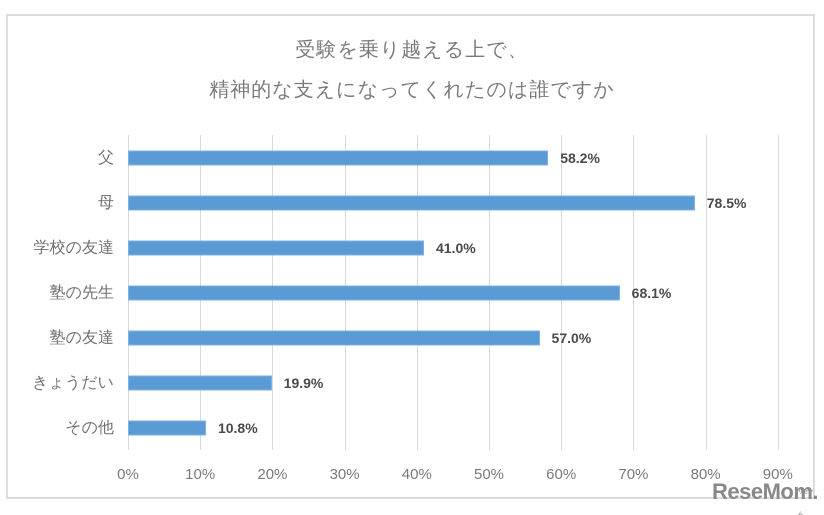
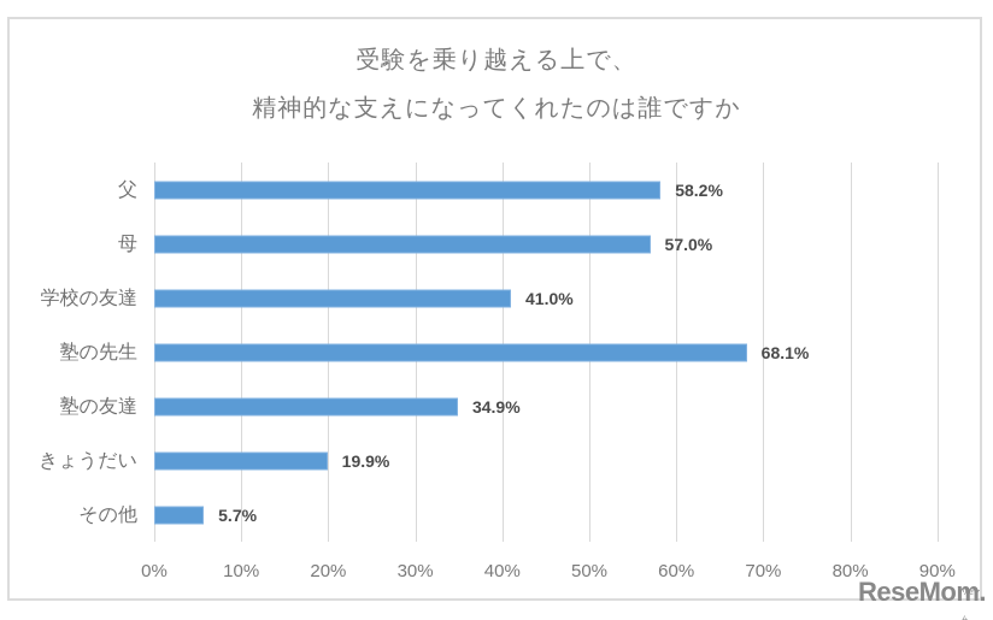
母: 78.5% -> 57.0%
塾の友達: 57.0% -> 34.9%
その他: 10.8% -> 5.7%
